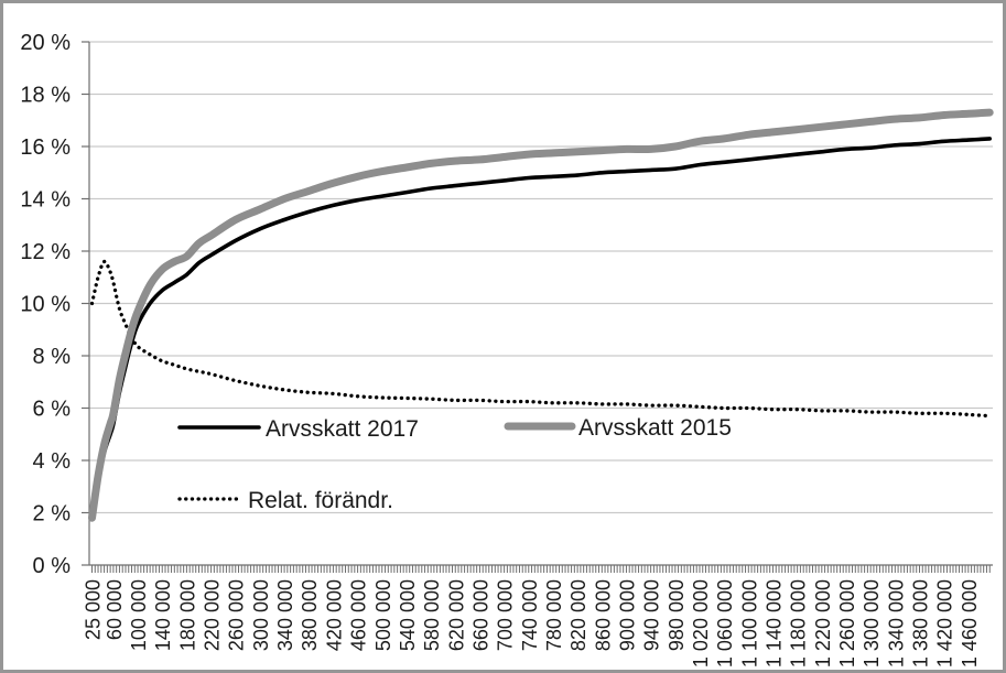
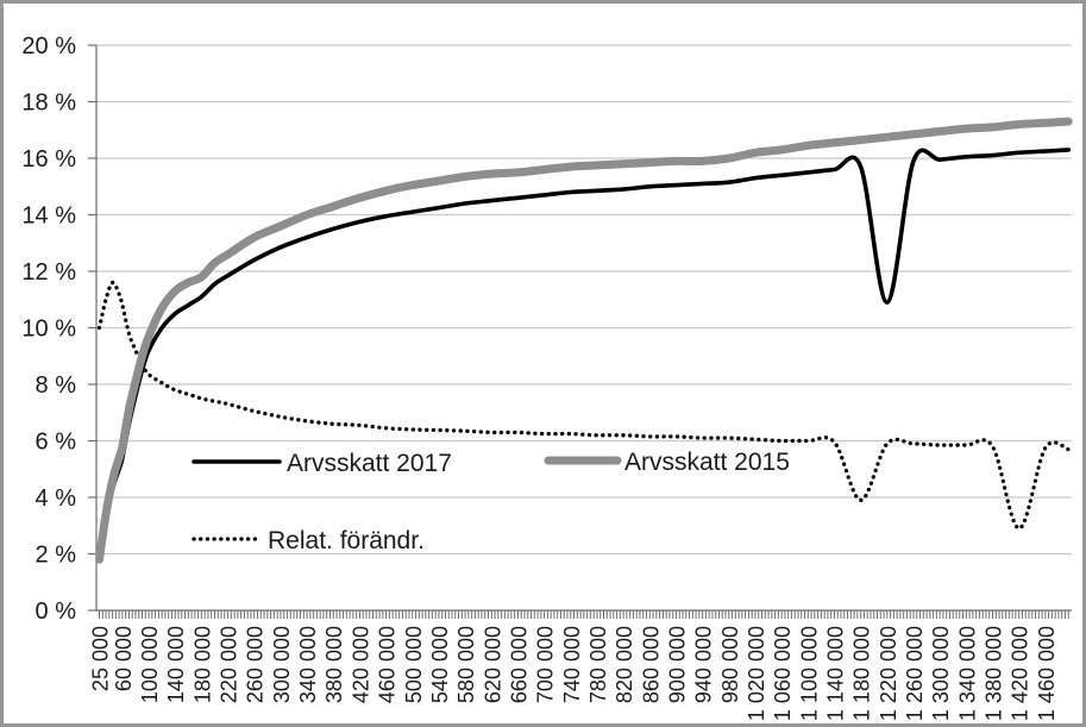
Relat. förändr./1180000: 6.0% -> 3.9%
Arvsskatt 2017/1220000: 15.8% -> 10.9%
Relat. förändr./1420000: 5.8% -> 2.9%
